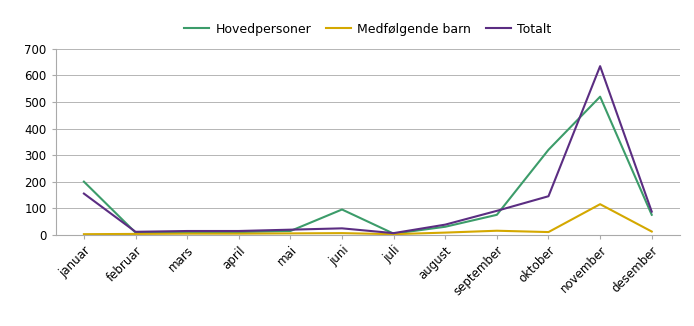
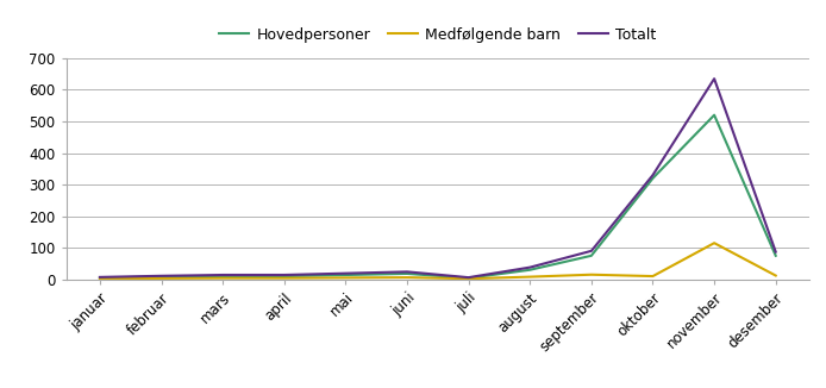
Hovedpersoner/januar: 200 -> 5
Totalt/januar: 155 -> 7
Hovedpersoner/juni: 95 -> 18
Totalt/oktober: 145 -> 330
